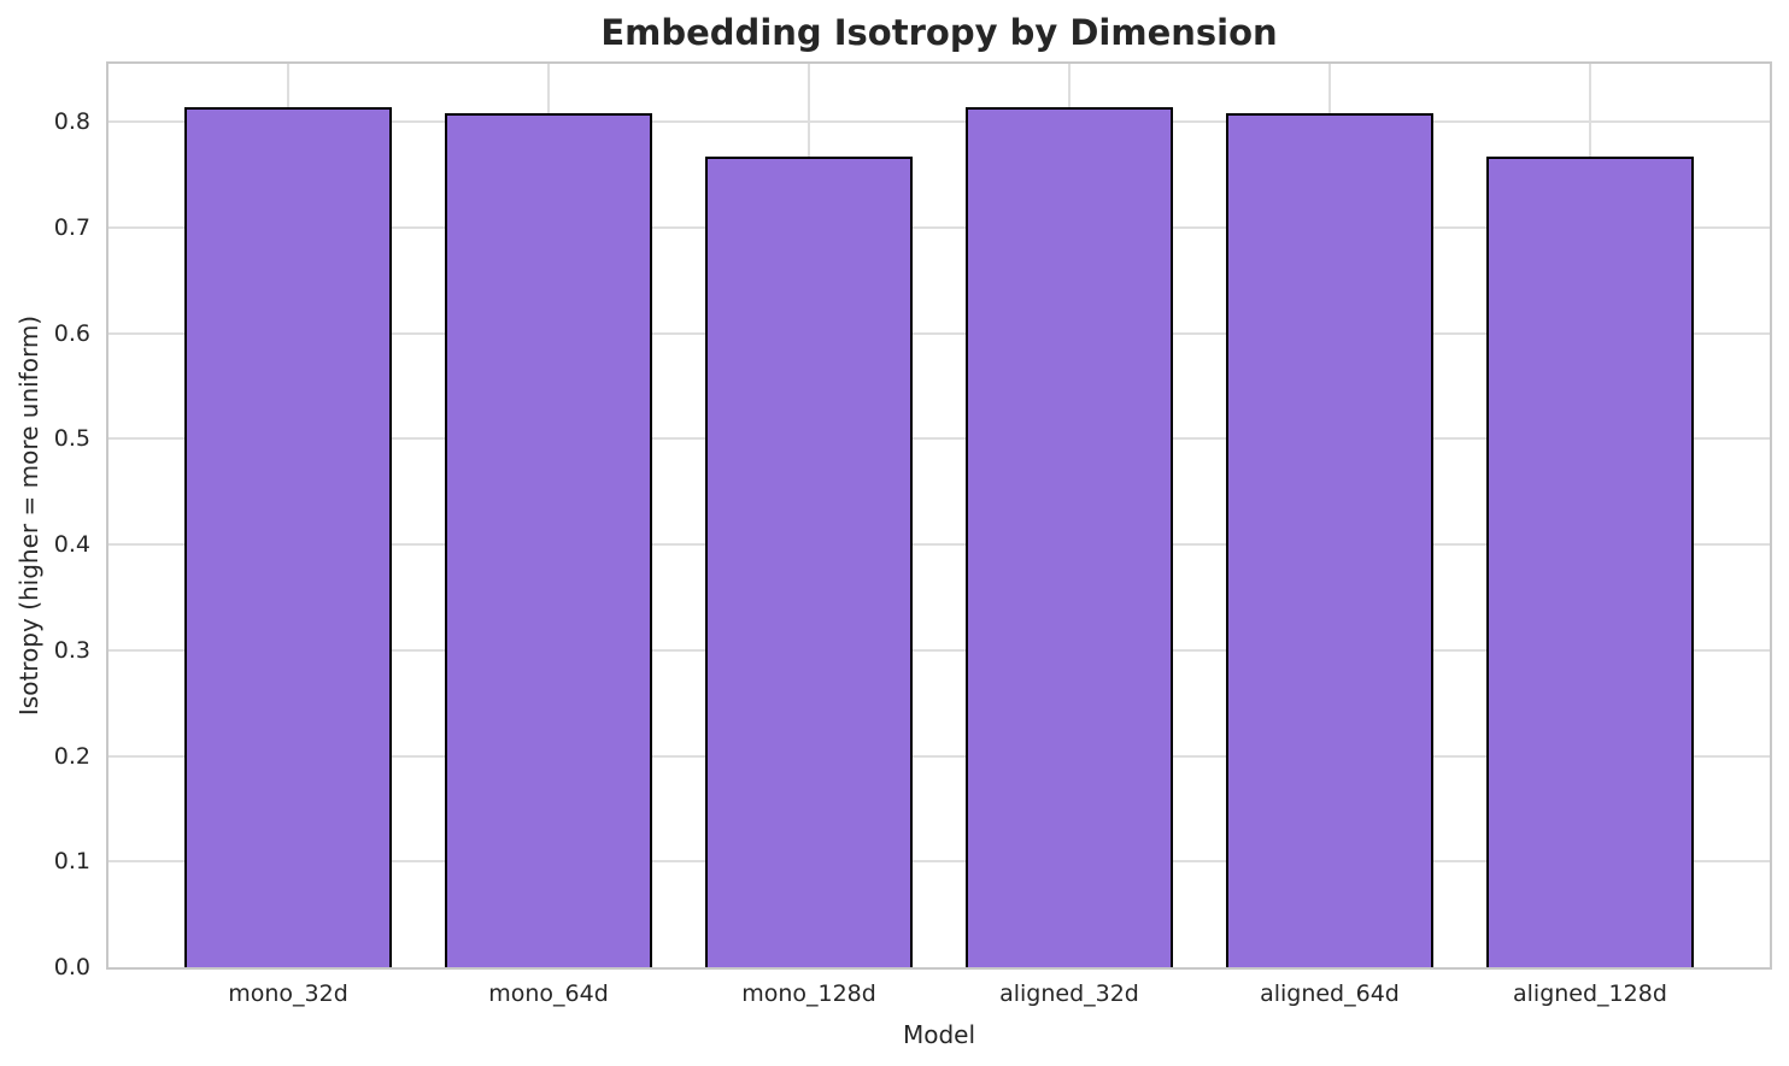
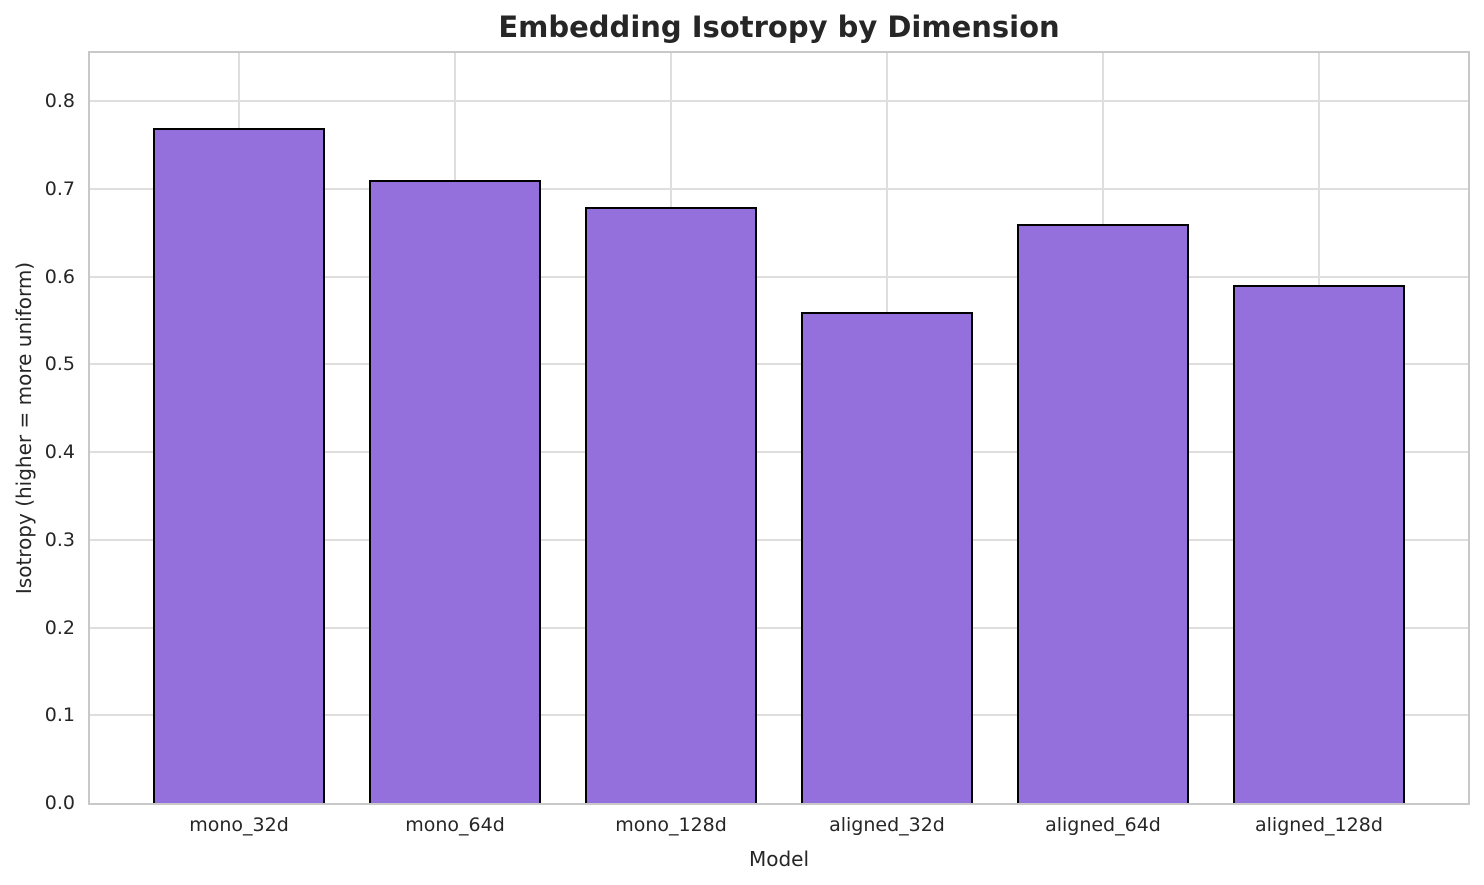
mono_32d: 0.81 -> 0.77
mono_64d: 0.81 -> 0.71
mono_128d: 0.77 -> 0.68
aligned_32d: 0.81 -> 0.56
aligned_64d: 0.81 -> 0.66
aligned_128d: 0.77 -> 0.59
